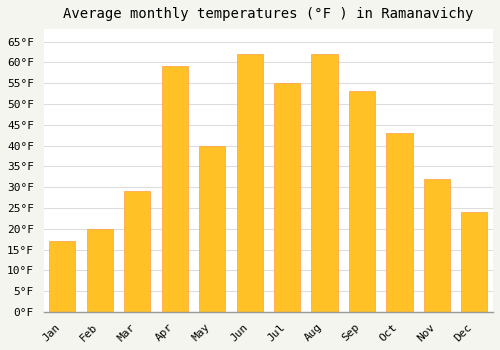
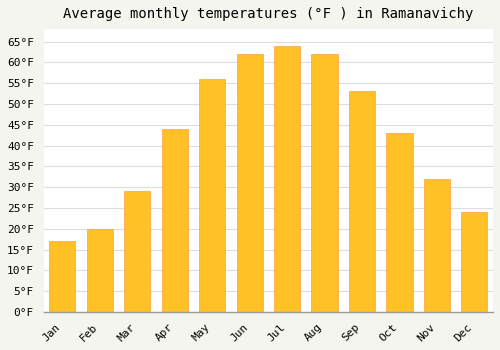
Apr: 59°F -> 44°F
May: 40°F -> 56°F
Jul: 55°F -> 64°F
